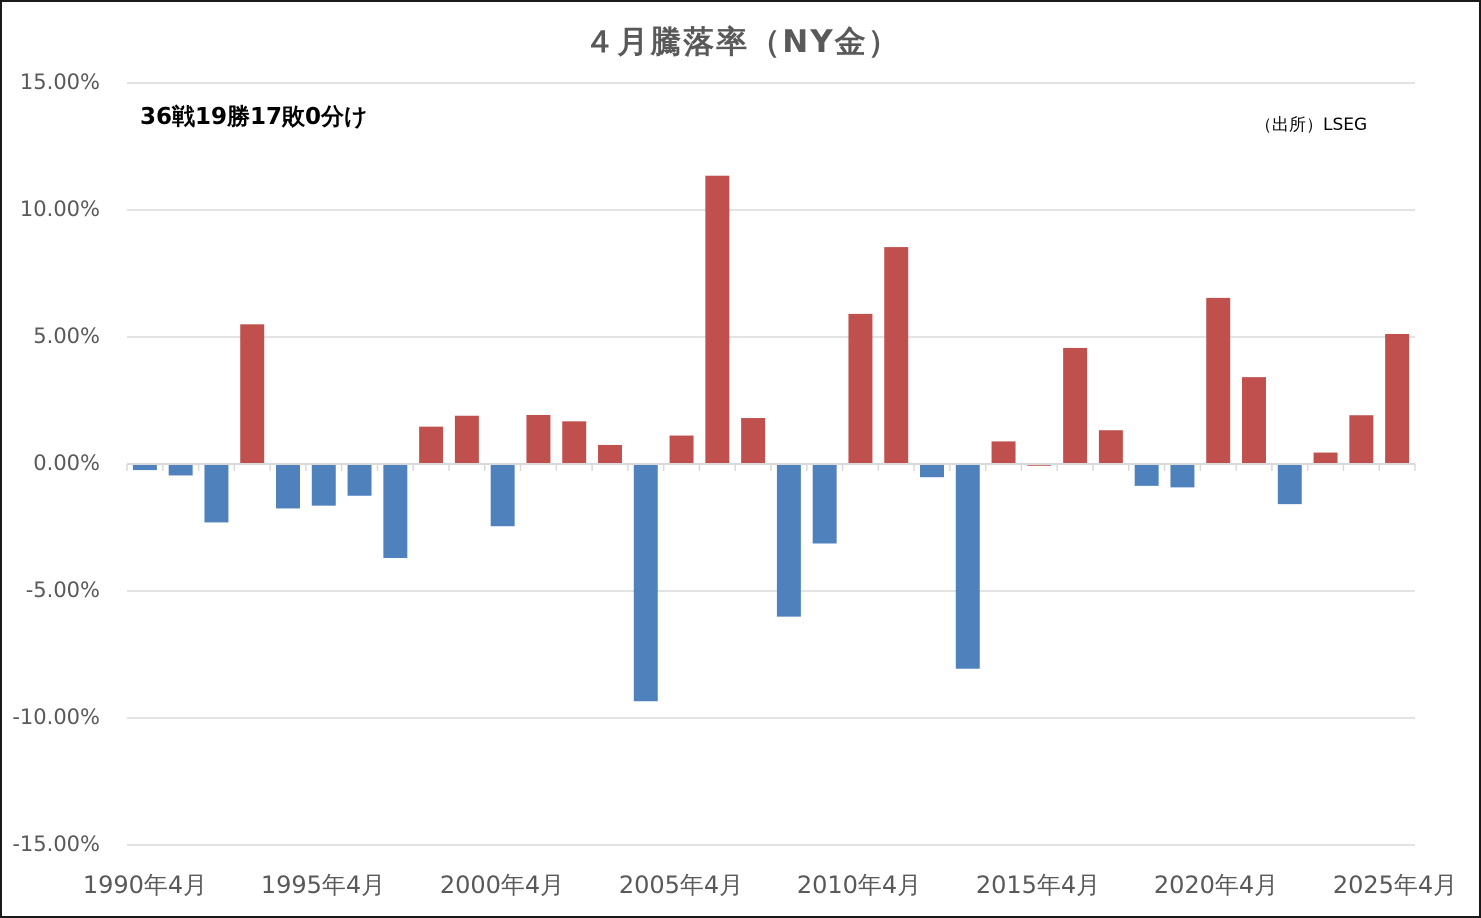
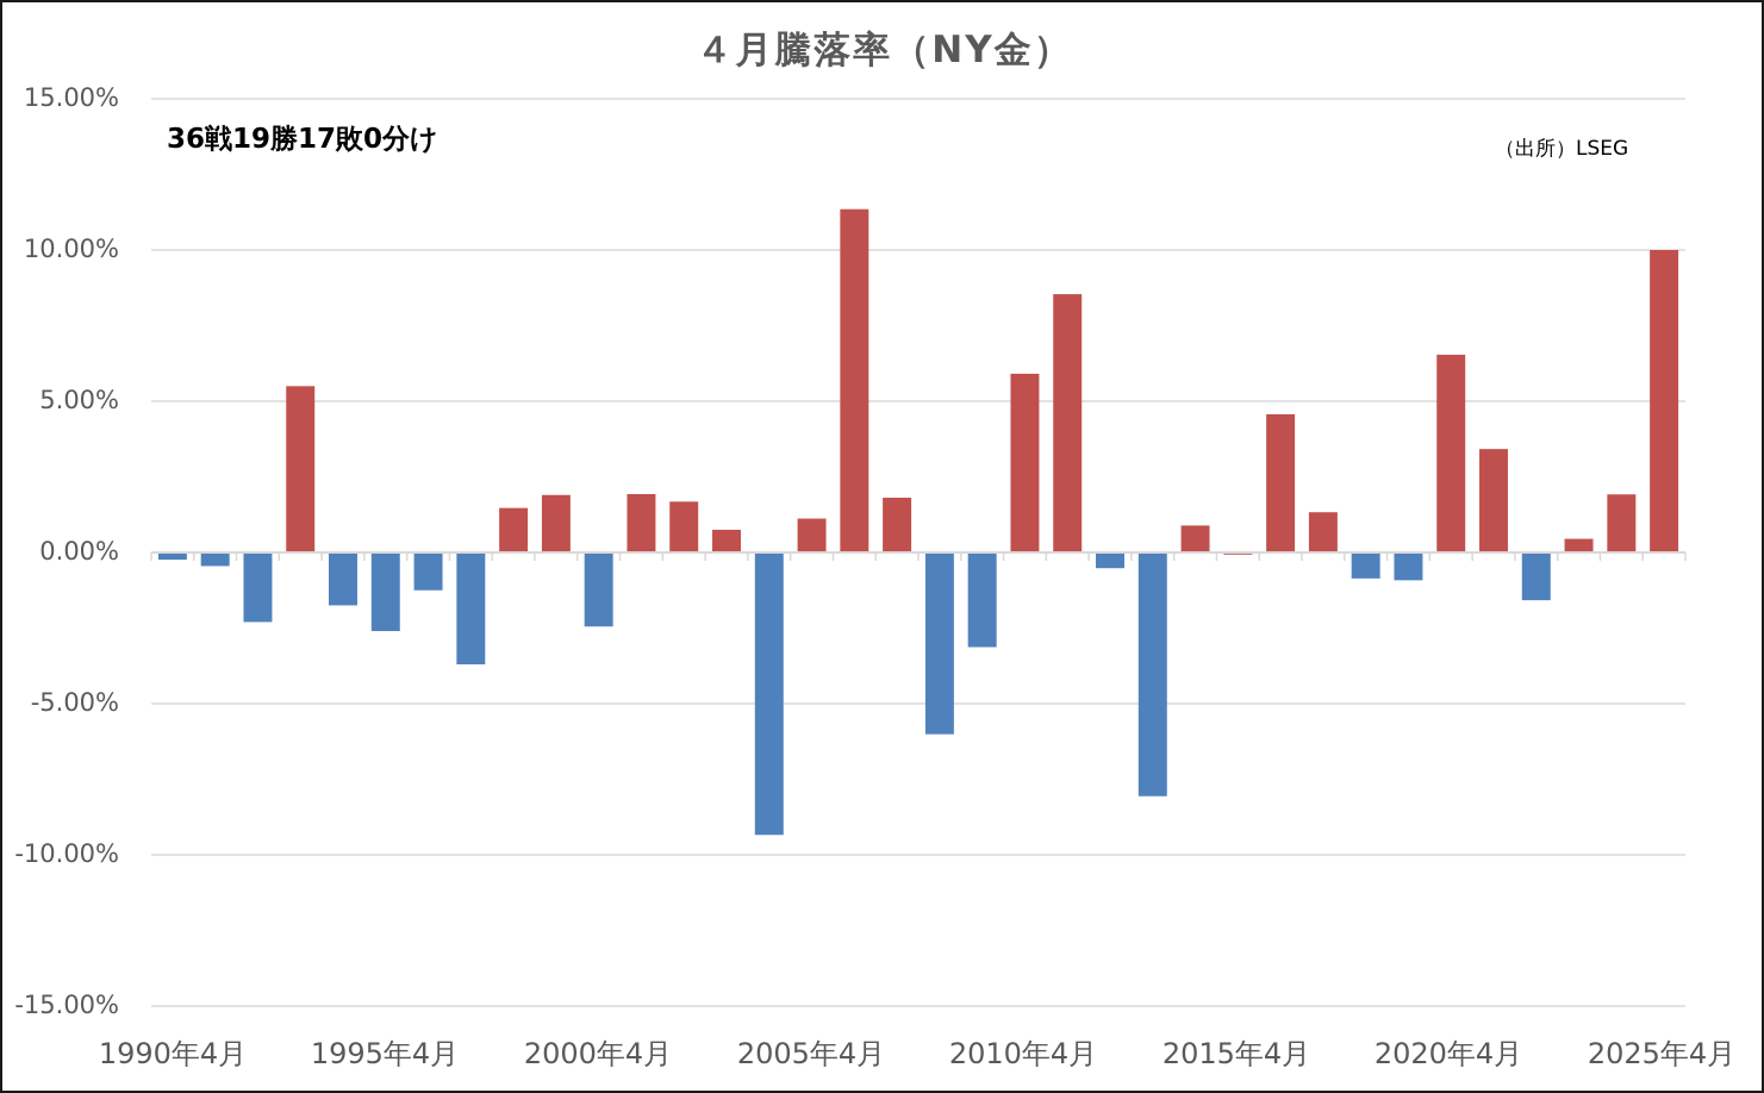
1995年4月: -1.6% -> -2.6%
2025年4月: 5.1% -> 10.0%
